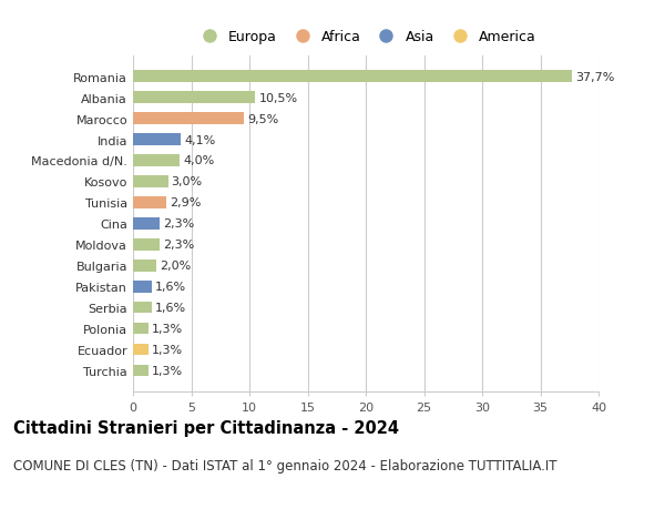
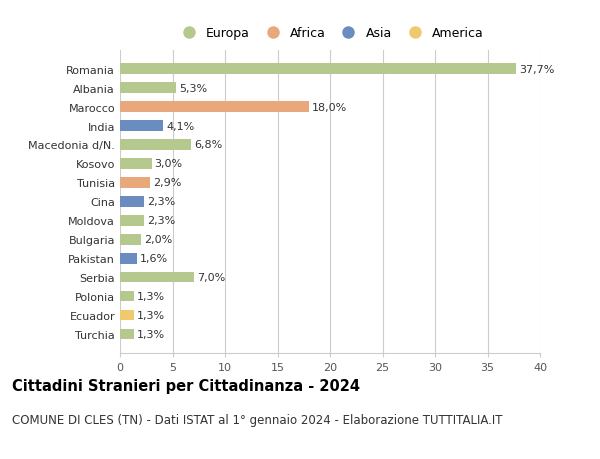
Albania: 10,5% -> 5,3%
Marocco: 9,5% -> 18,0%
Macedonia d/N.: 4,0% -> 6,8%
Serbia: 1,6% -> 7,0%
